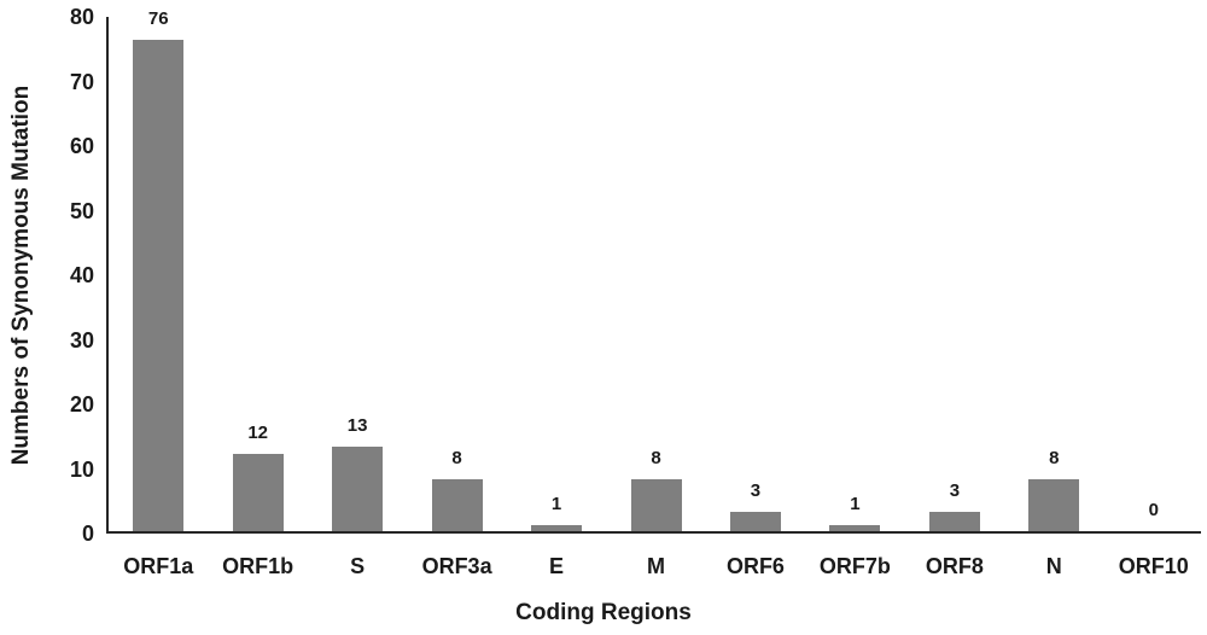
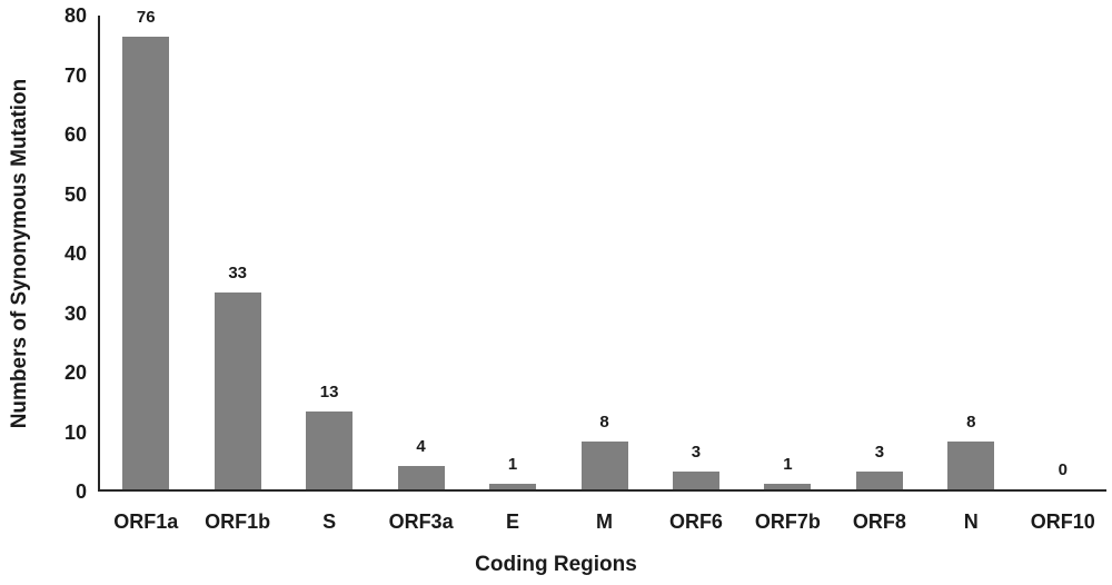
ORF1b: 12 -> 33
ORF3a: 8 -> 4
